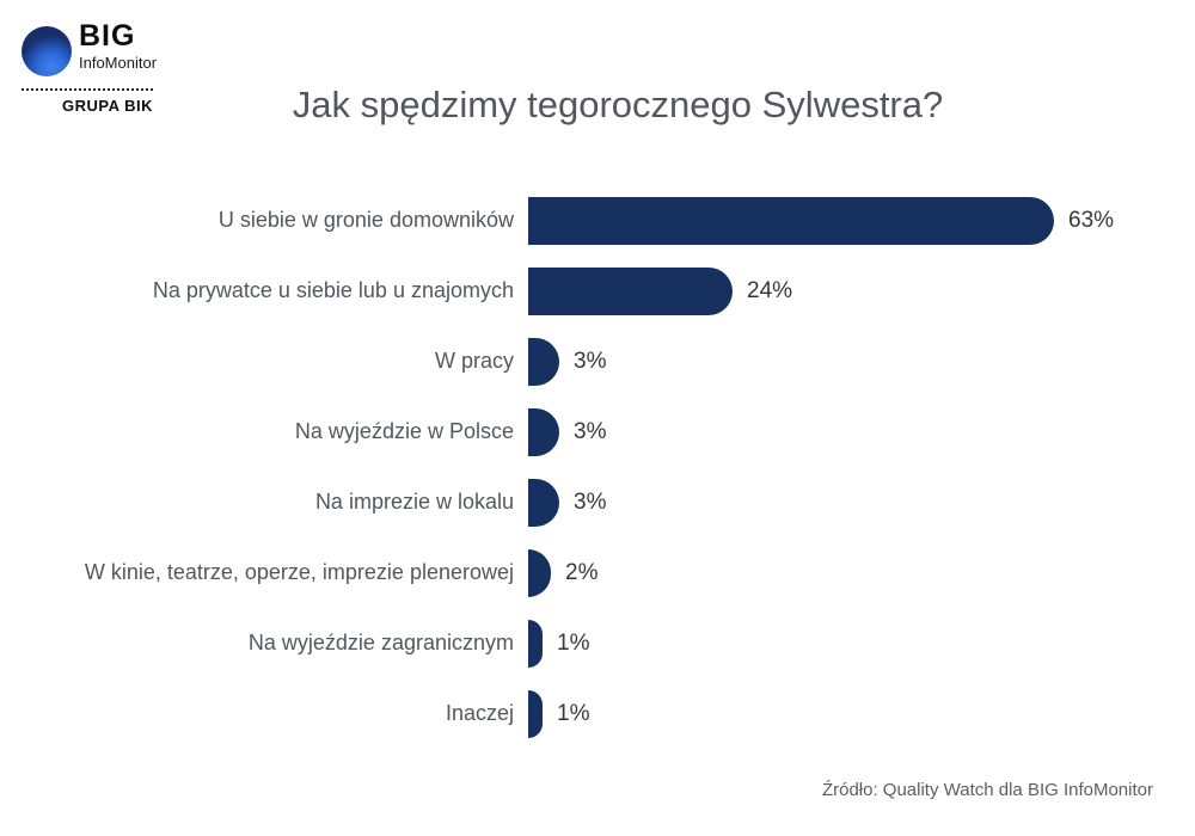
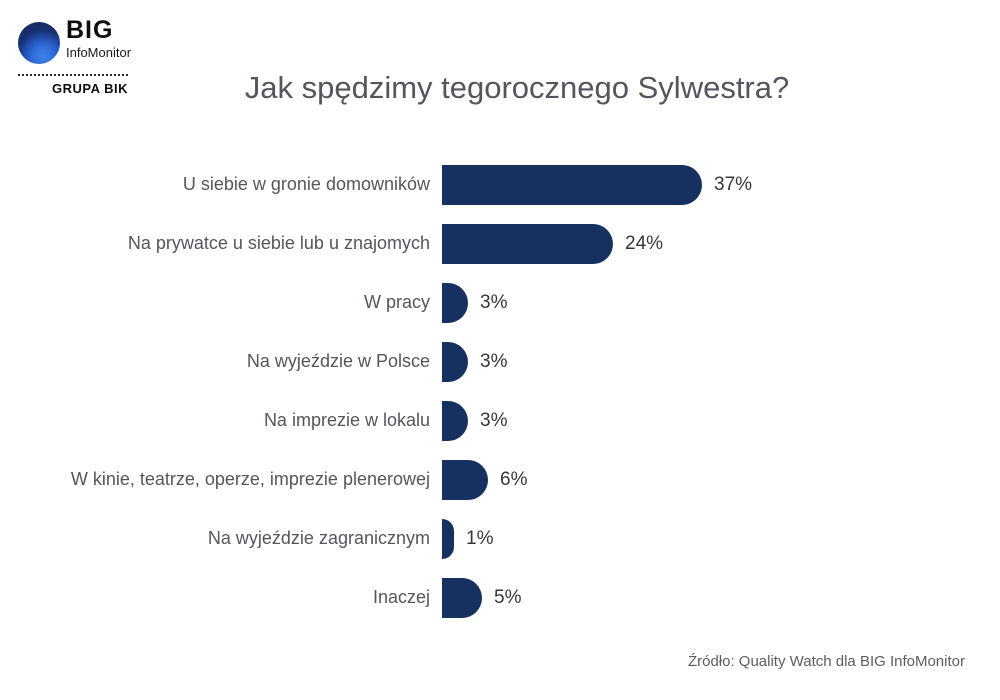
U siebie w gronie domowników: 63% -> 37%
W kinie, teatrze, operze, imprezie plenerowej: 2% -> 6%
Inaczej: 1% -> 5%
